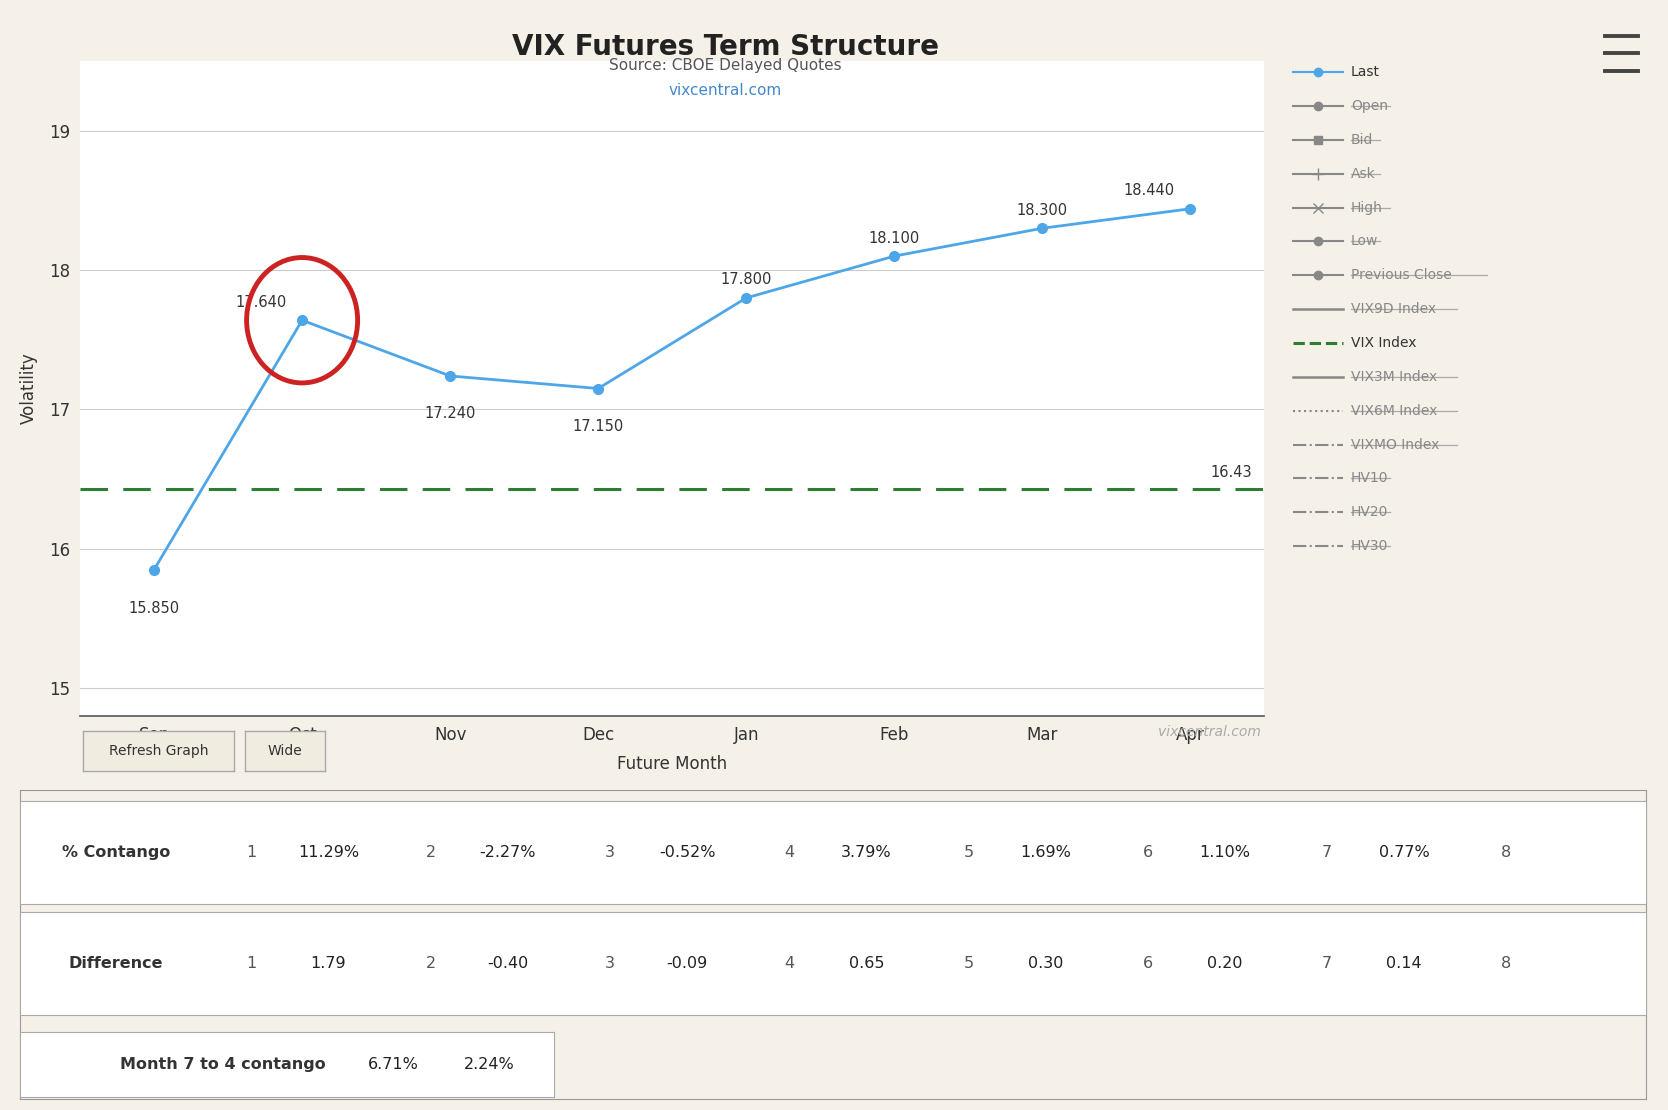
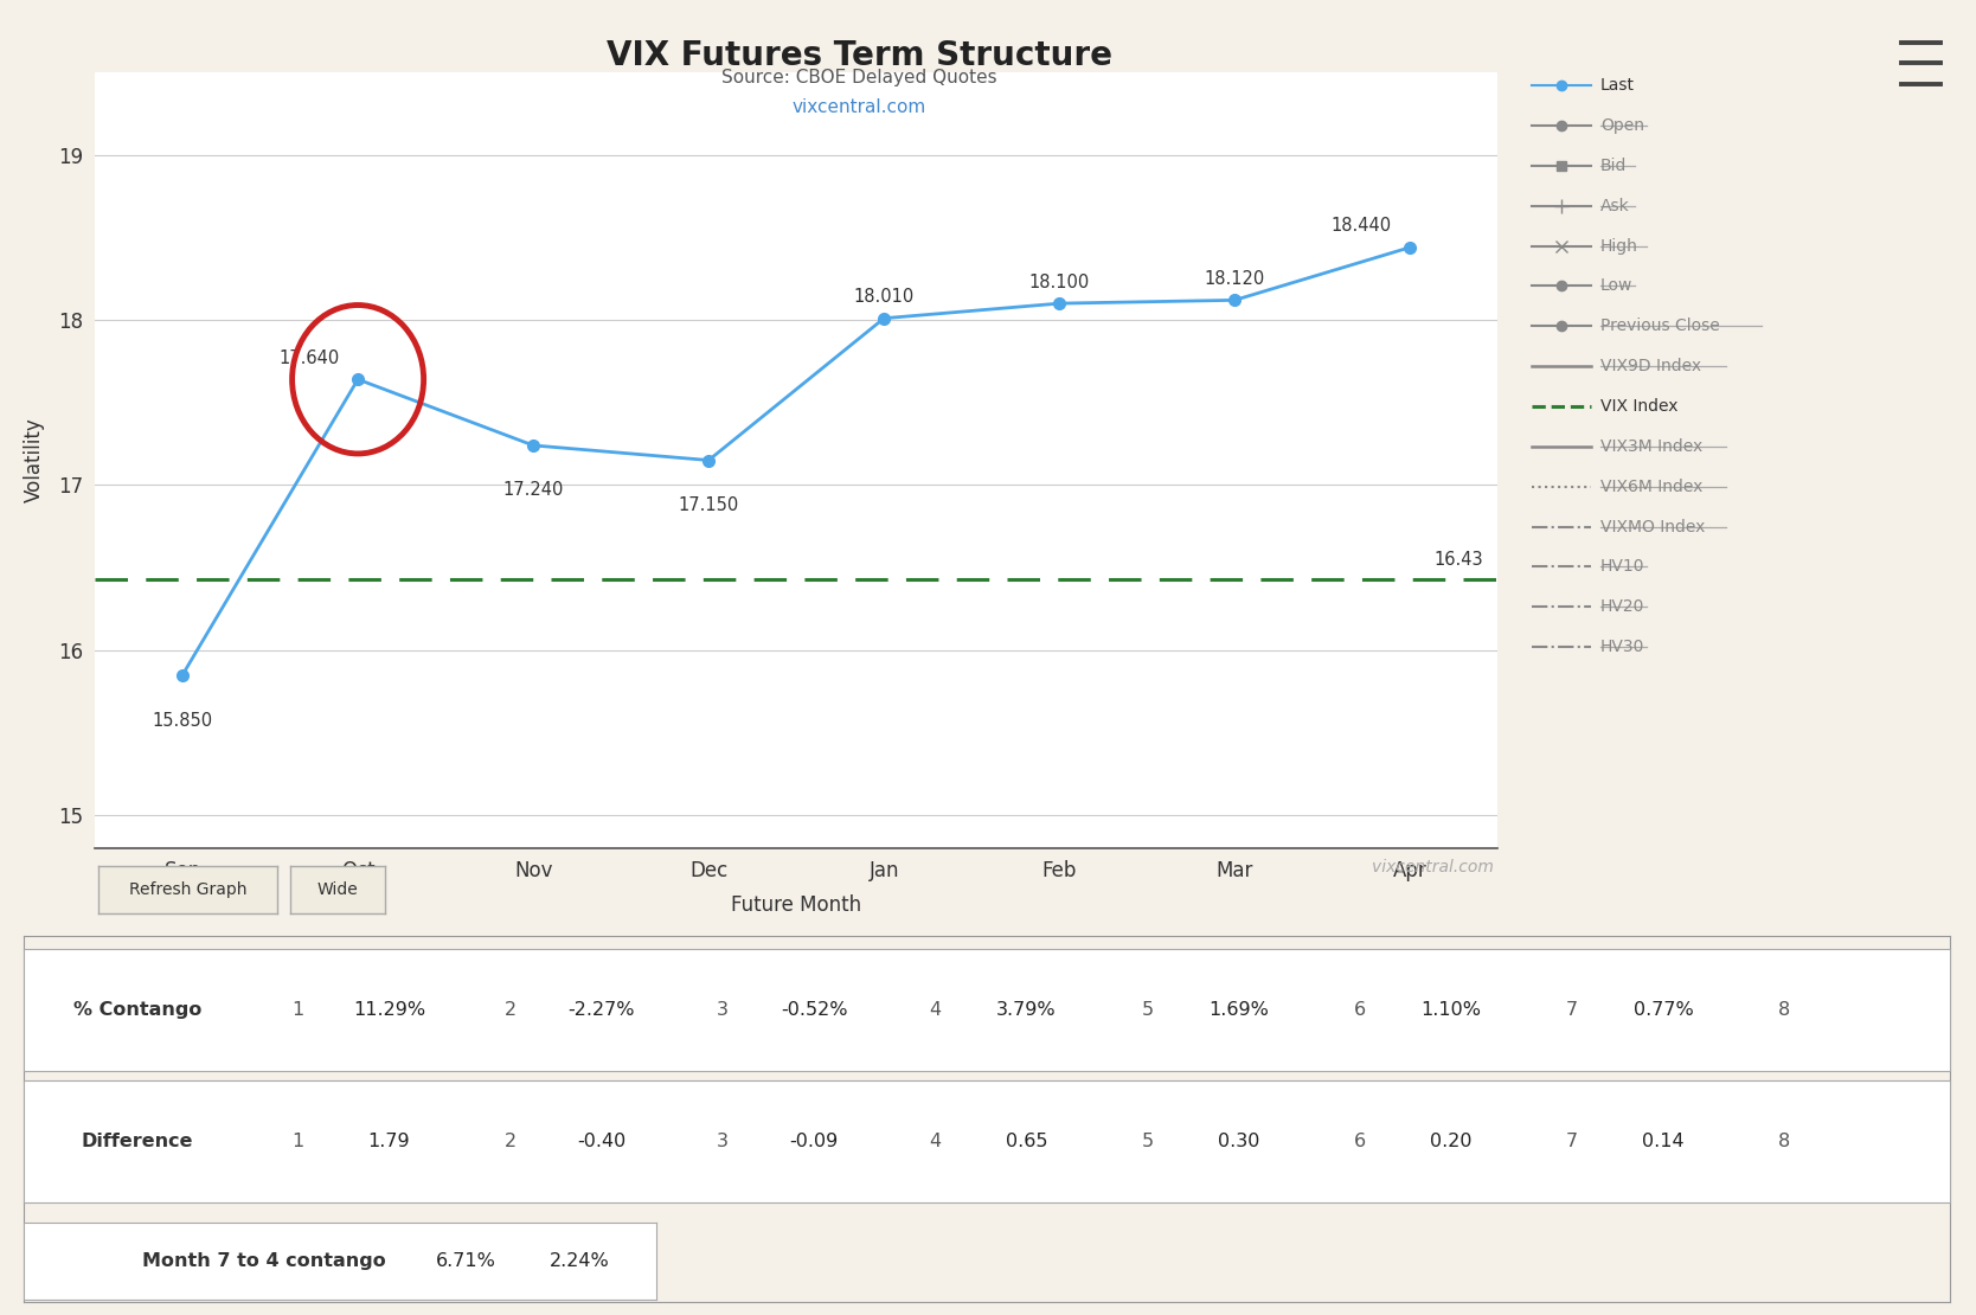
Jan: 17.800 -> 18.010
Mar: 18.300 -> 18.120
